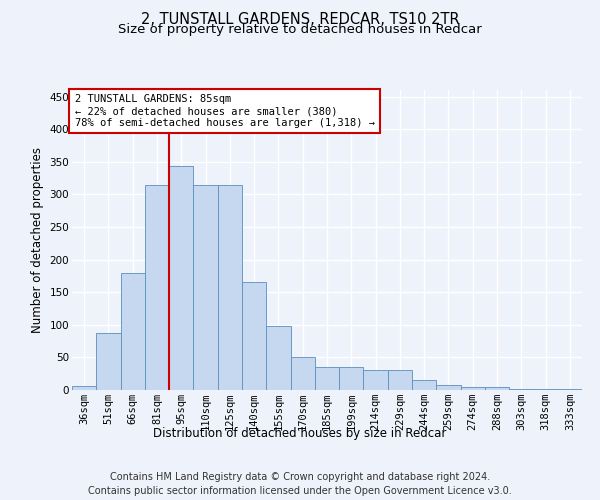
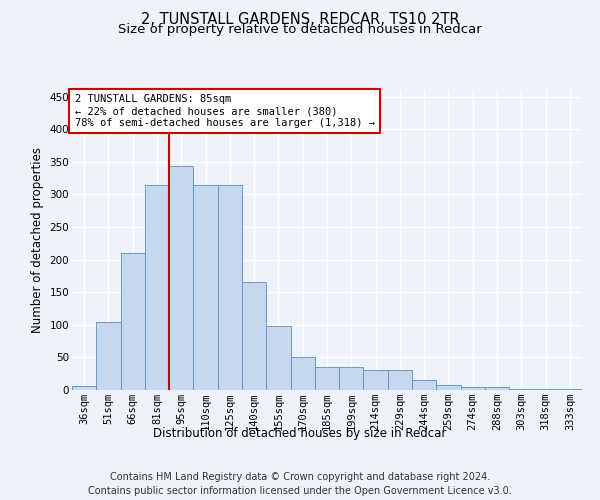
51sqm: 88 -> 105
66sqm: 180 -> 210
